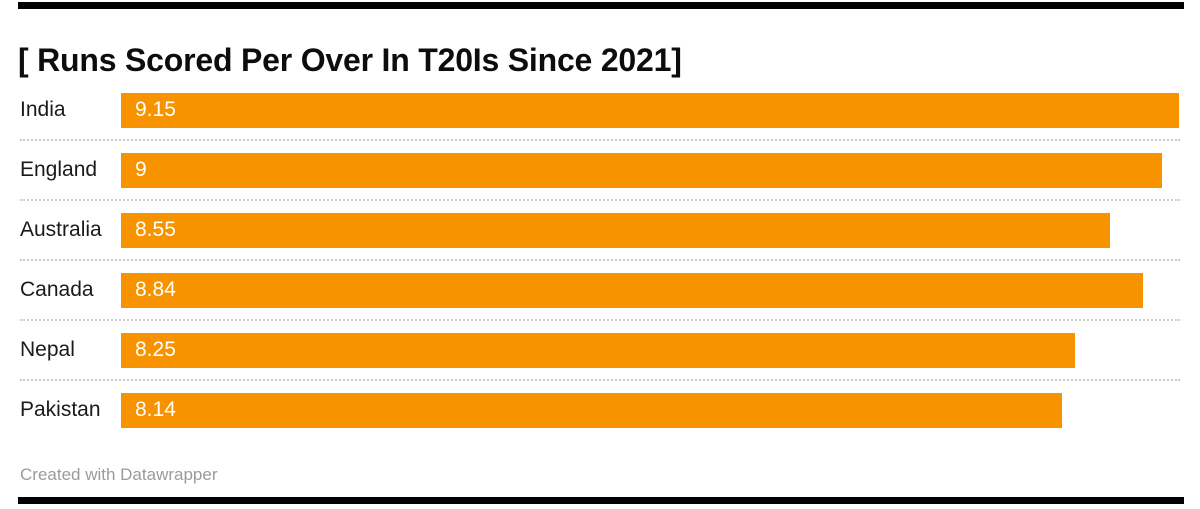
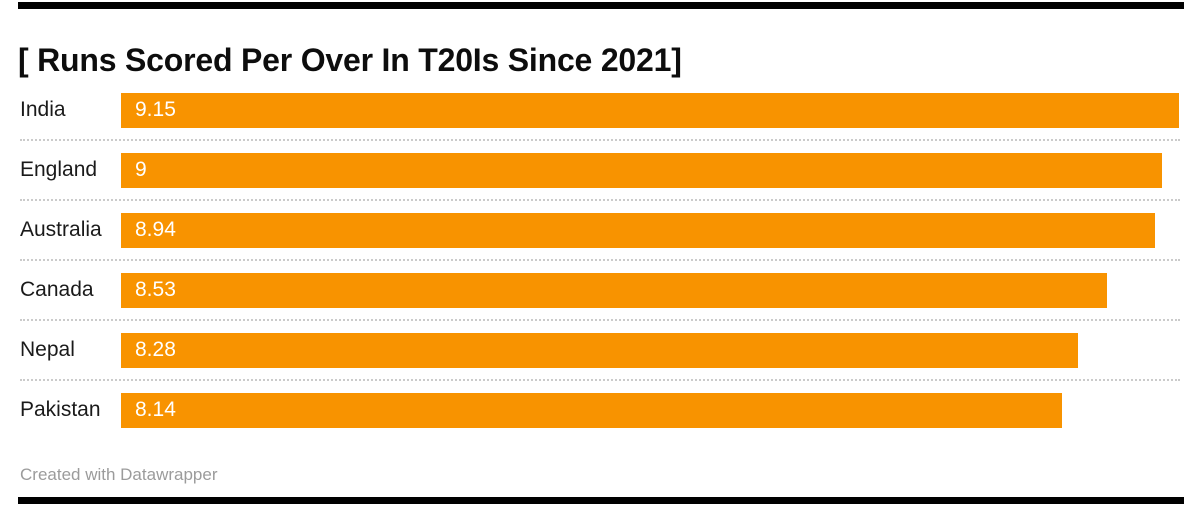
Australia: 8.55 -> 8.94
Canada: 8.84 -> 8.53
Nepal: 8.25 -> 8.28
